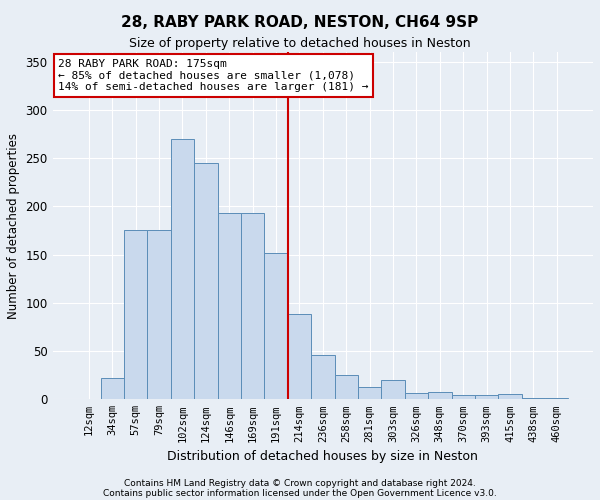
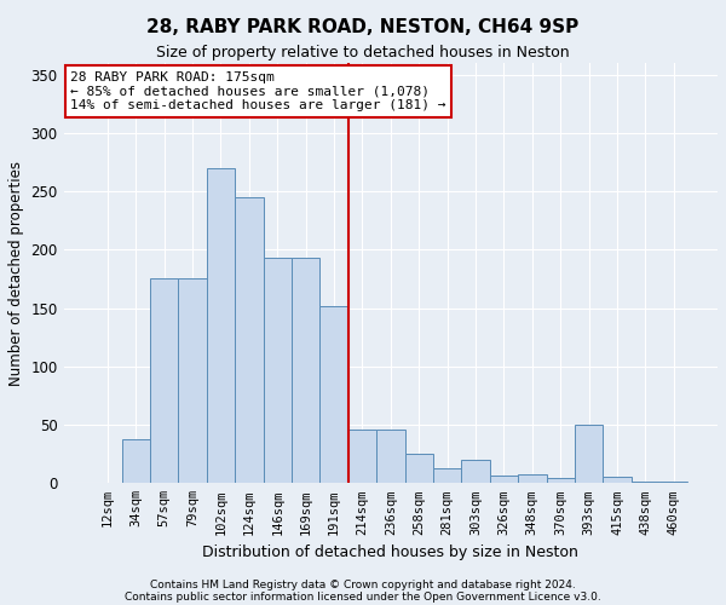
34sqm: 22 -> 38
214sqm: 88 -> 46
393sqm: 5 -> 50
